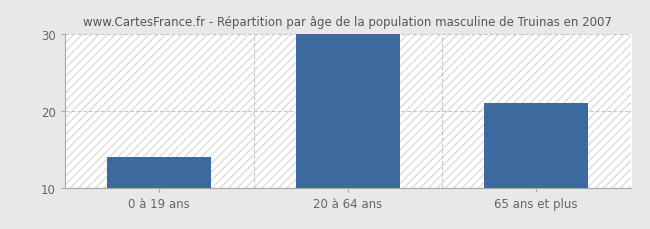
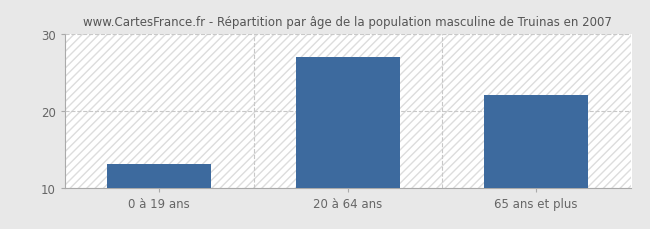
0 à 19 ans: 14 -> 13
20 à 64 ans: 30 -> 27
65 ans et plus: 21 -> 22
